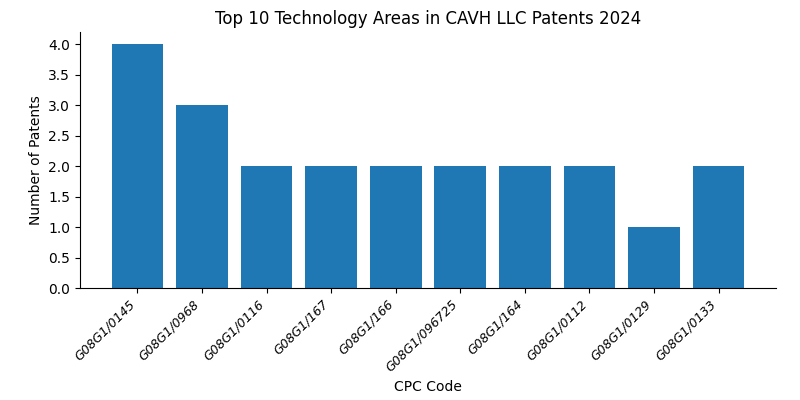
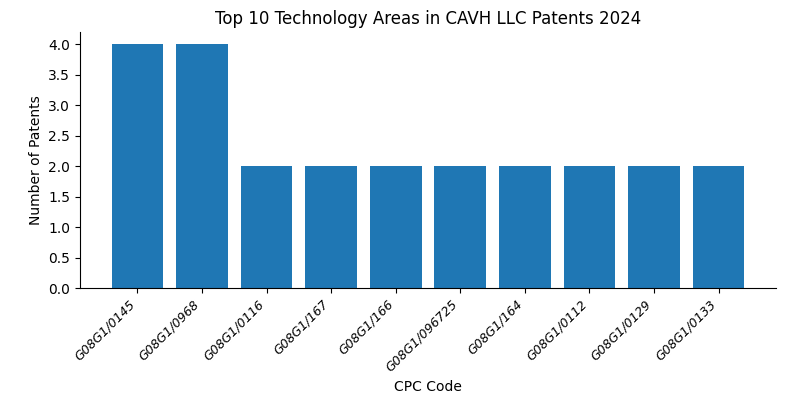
G08G1/0968: 3 -> 4
G08G1/0129: 1 -> 2
